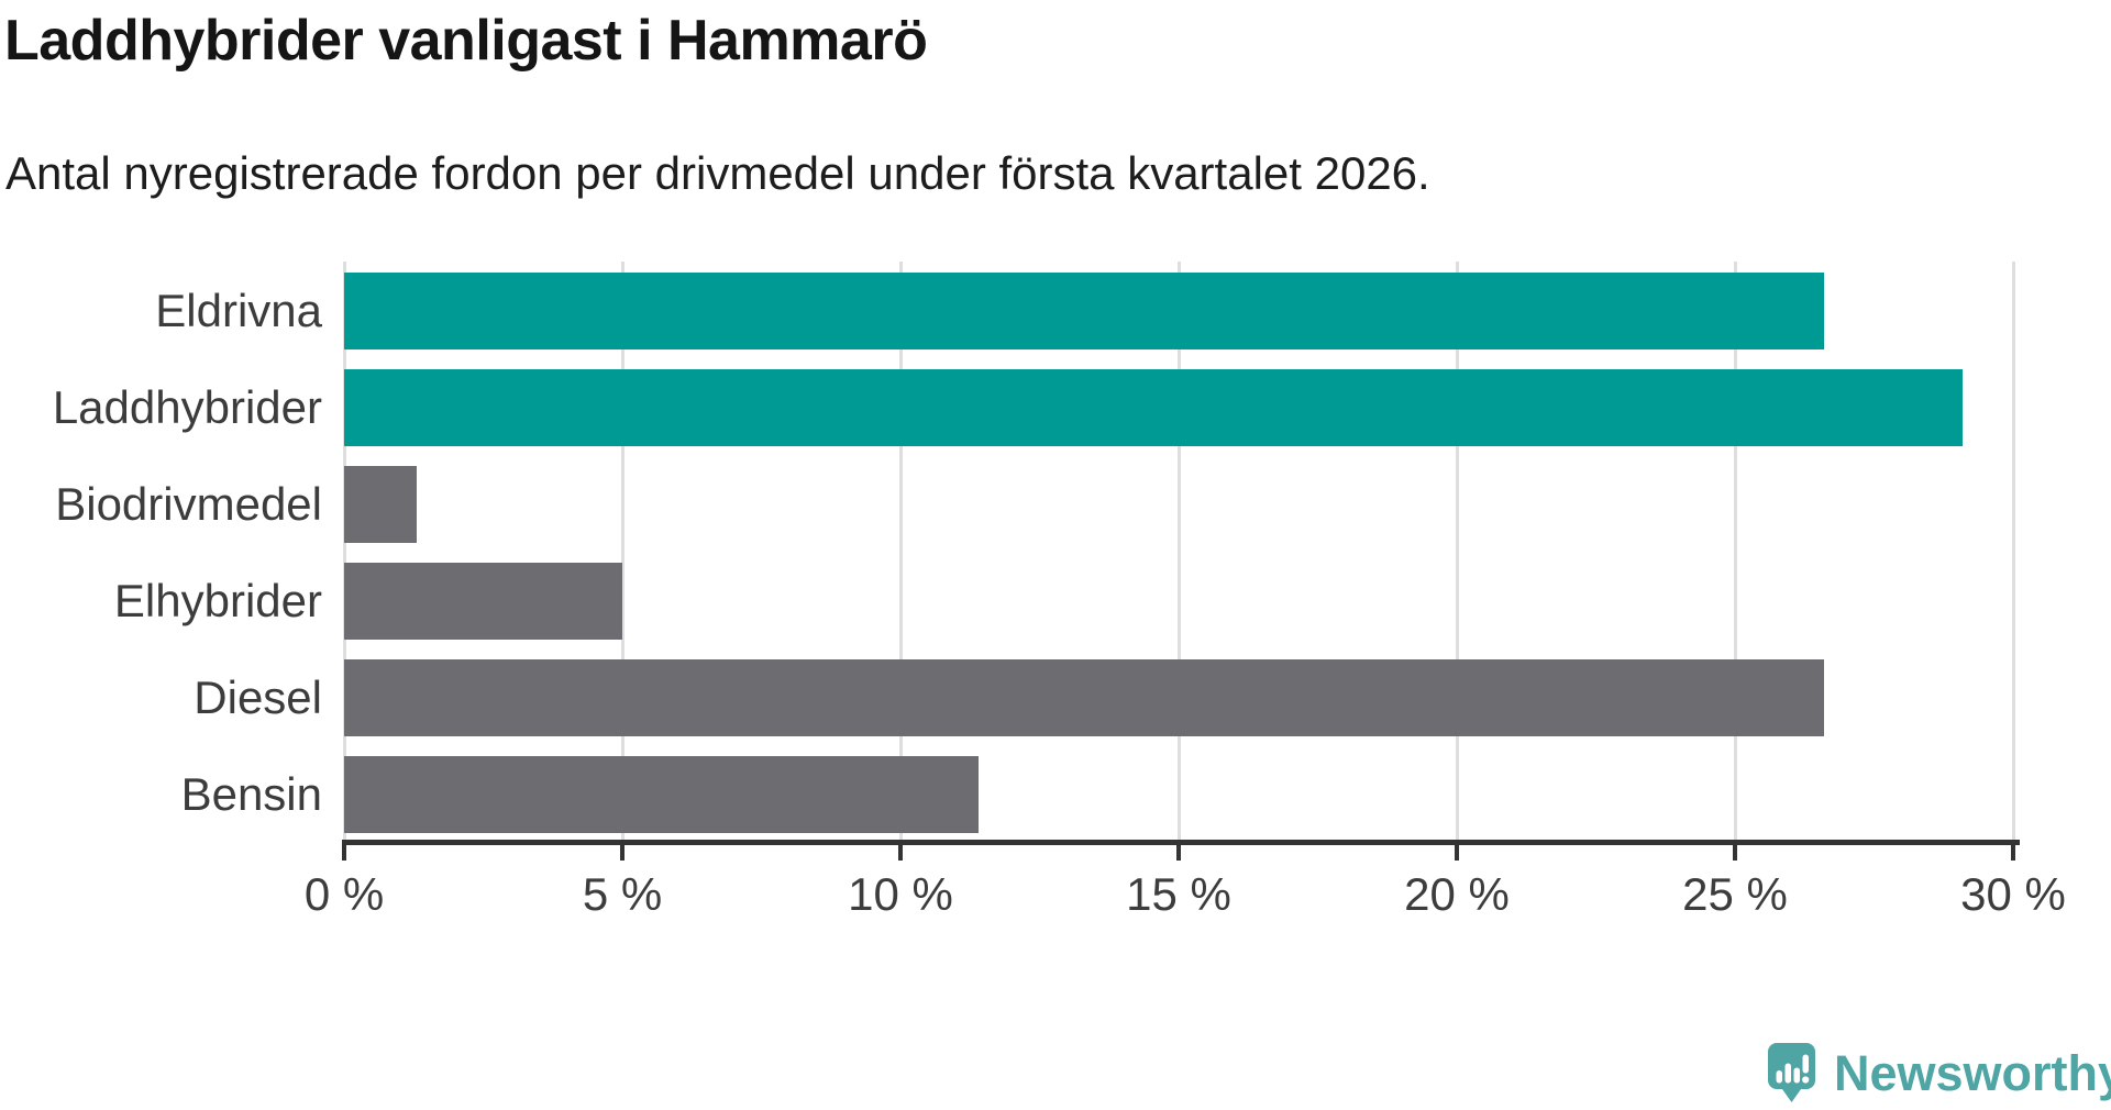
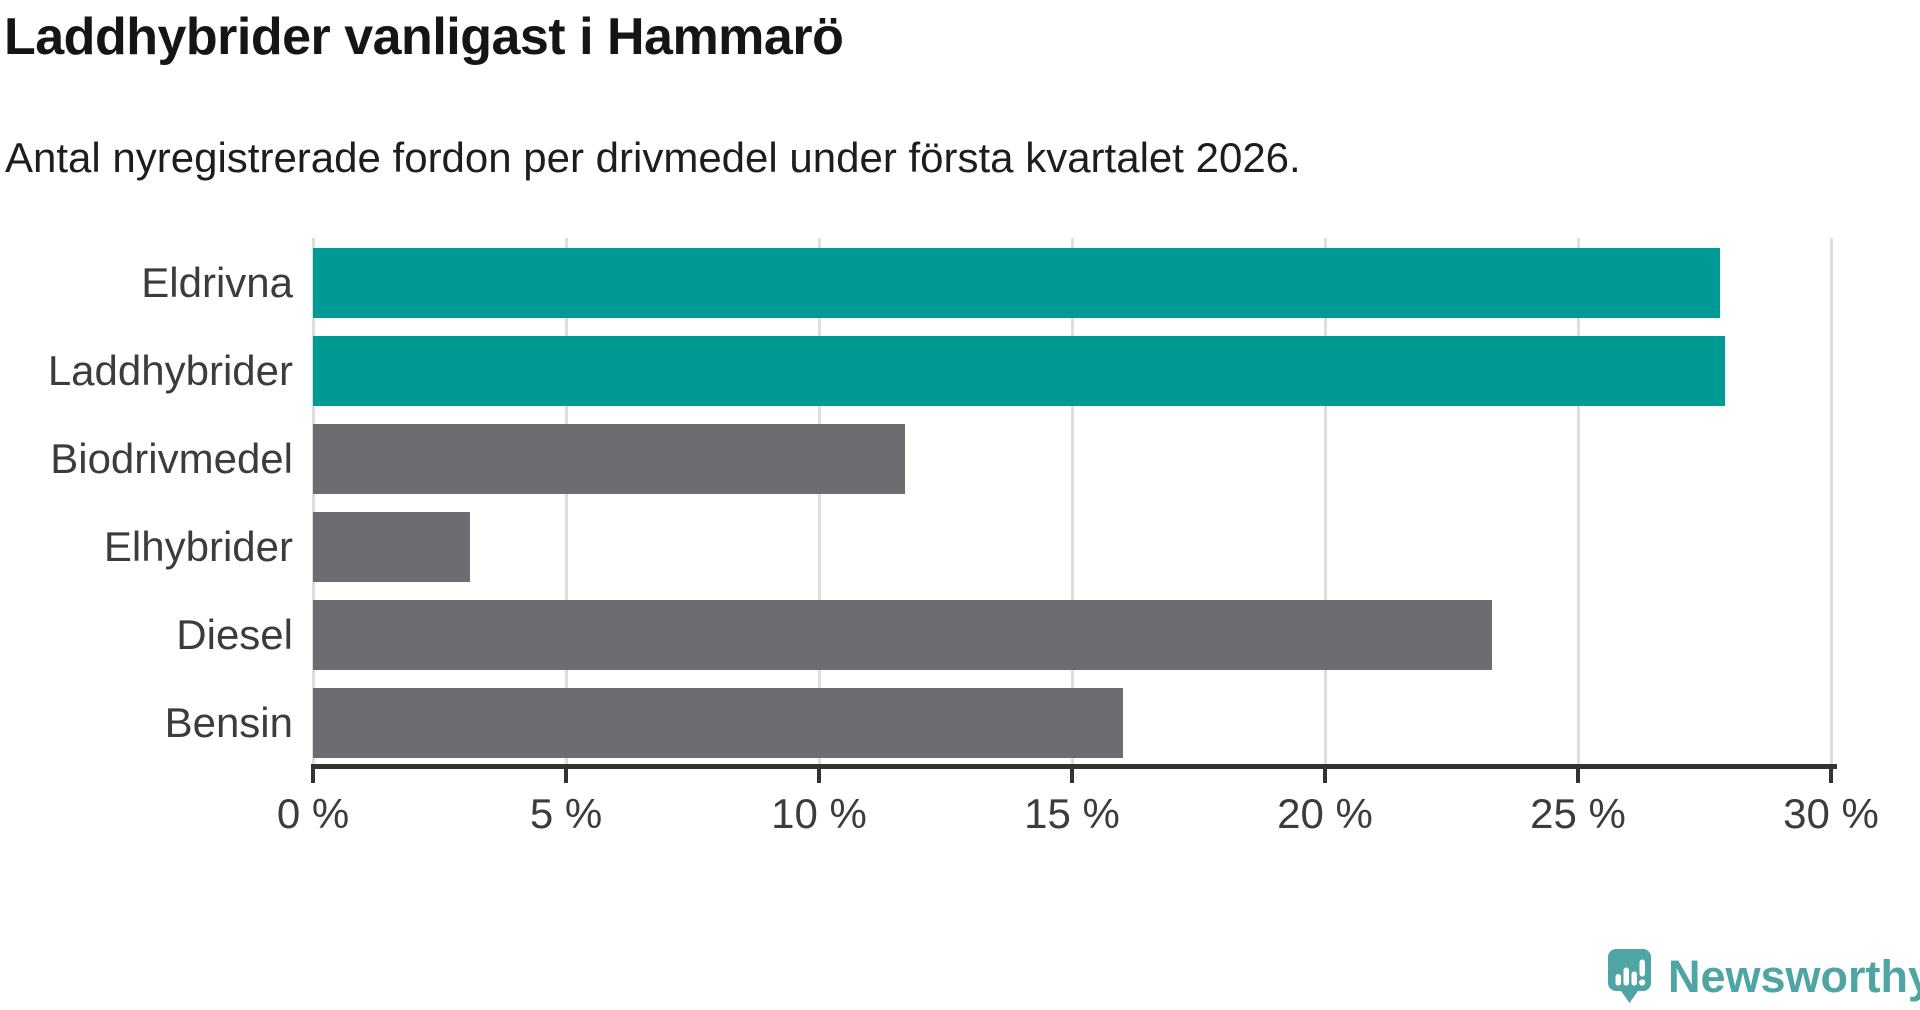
Eldrivna: 26.6% -> 27.8%
Laddhybrider: 29.1% -> 27.9%
Biodrivmedel: 1.3% -> 11.7%
Elhybrider: 5.0% -> 3.1%
Diesel: 26.6% -> 23.3%
Bensin: 11.4% -> 16.0%
